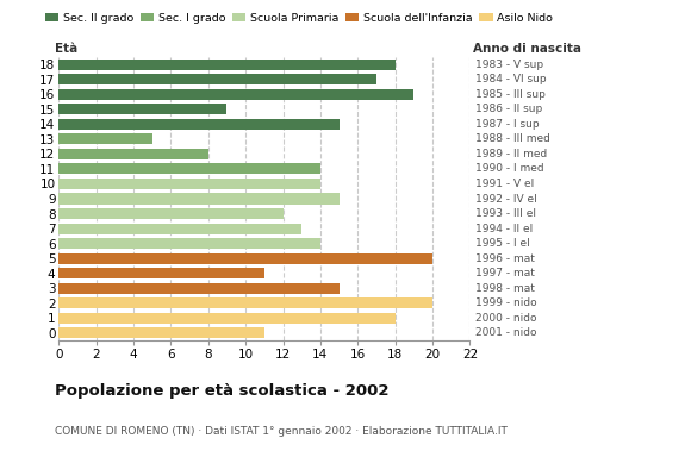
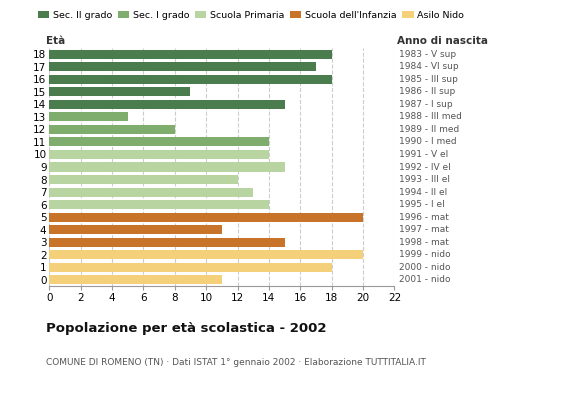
16: 19 -> 18
